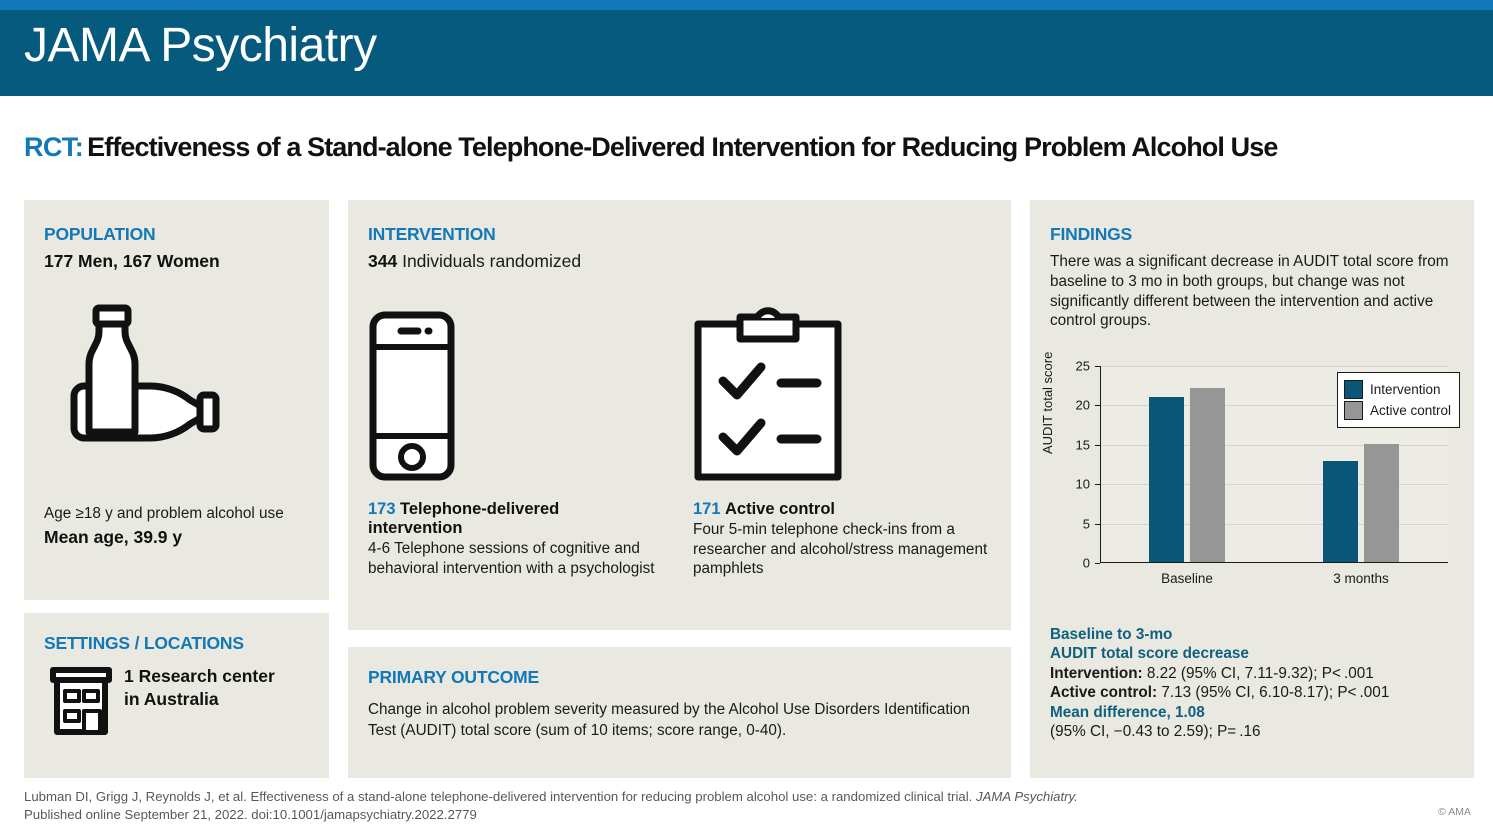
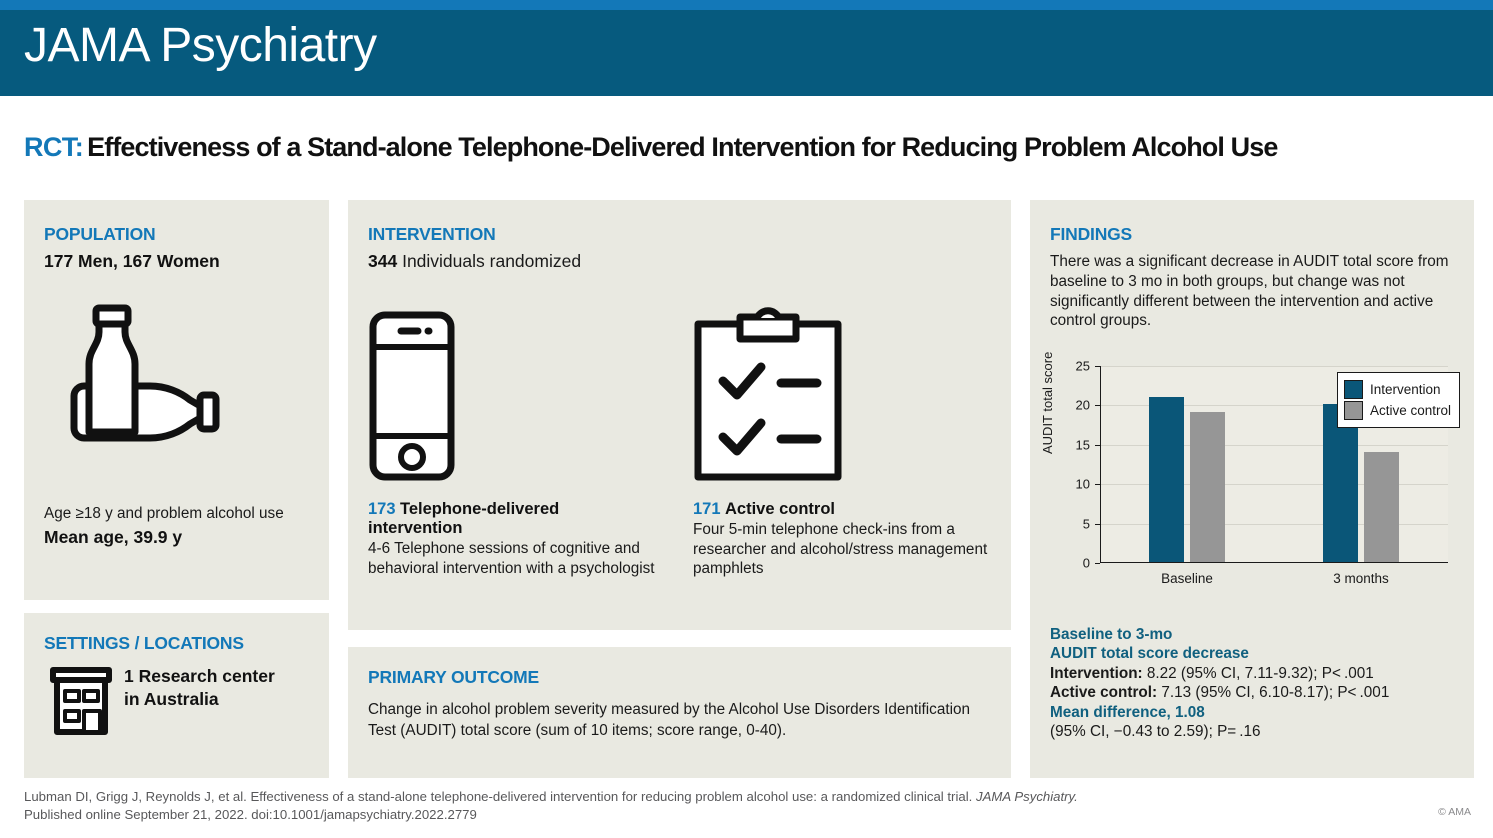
Active control/Baseline: 22 -> 19
Intervention/3 months: 13 -> 20
Active control/3 months: 15 -> 14
